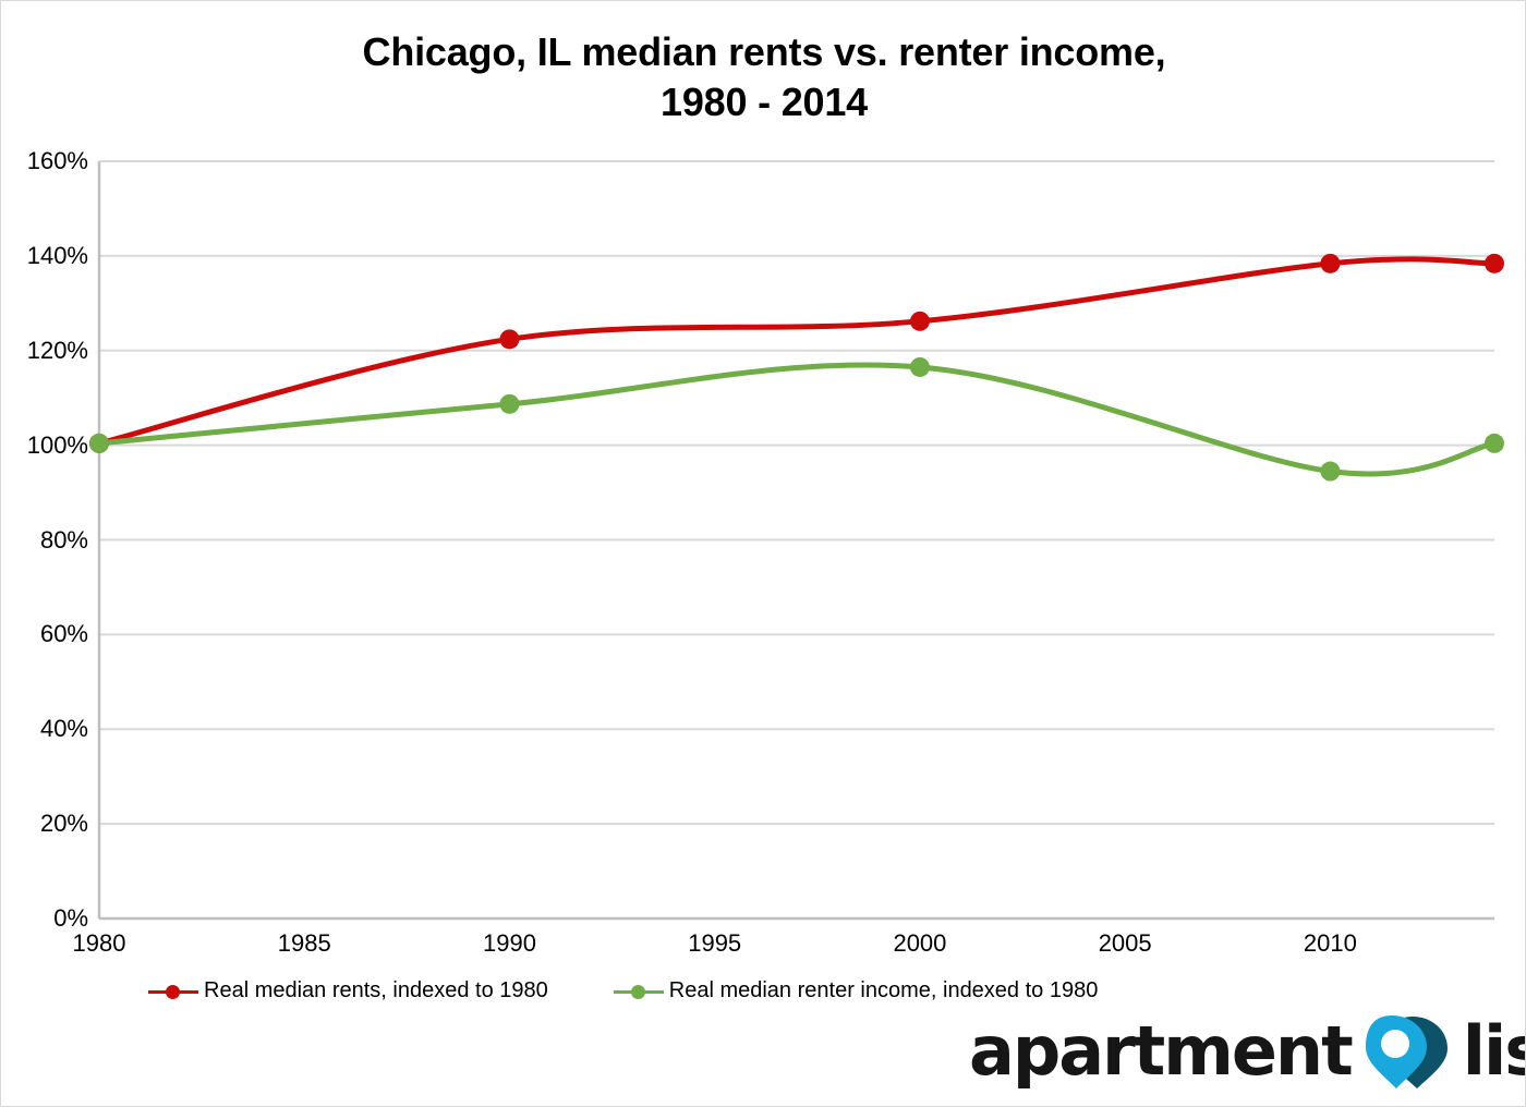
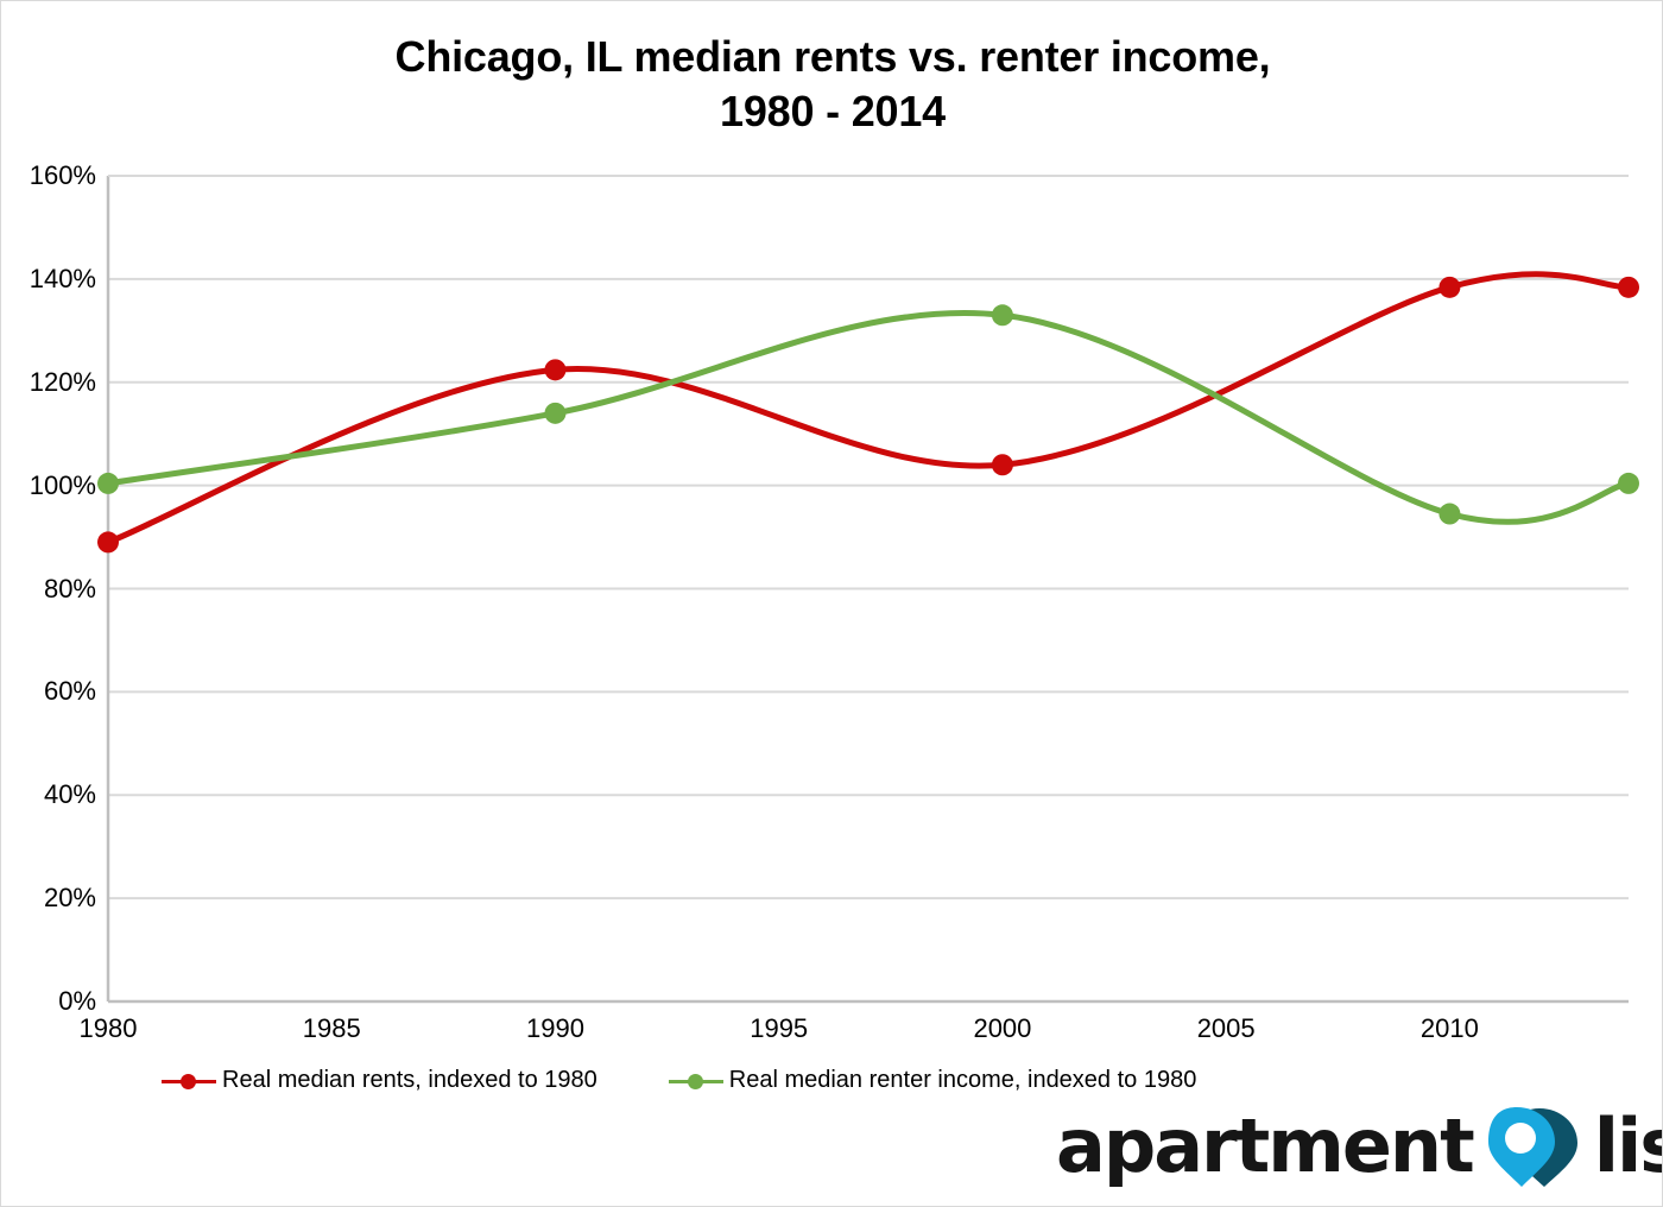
Real median rents, indexed to 1980/1980: 100% -> 89%
Real median renter income, indexed to 1980/1990: 109% -> 114%
Real median rents, indexed to 1980/2000: 126% -> 104%
Real median renter income, indexed to 1980/2000: 116% -> 133%
